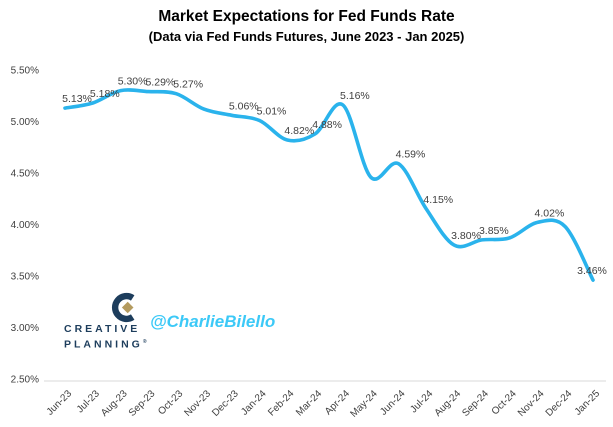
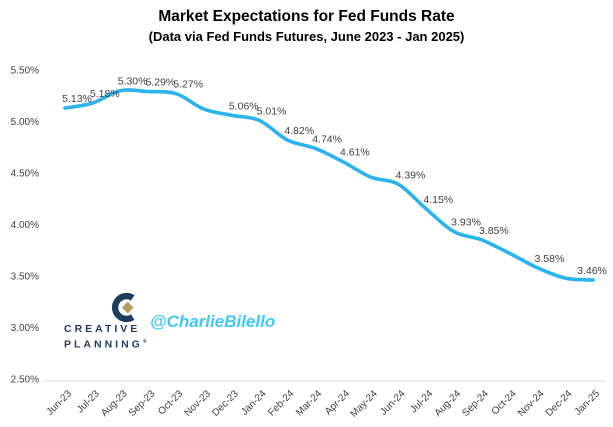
Mar-24: 4.88% -> 4.74%
Apr-24: 5.16% -> 4.61%
Jun-24: 4.59% -> 4.39%
Aug-24: 3.80% -> 3.93%
Oct-24: 3.87% -> 3.72%
Nov-24: 4.02% -> 3.58%
Dec-24: 3.98% -> 3.48%
